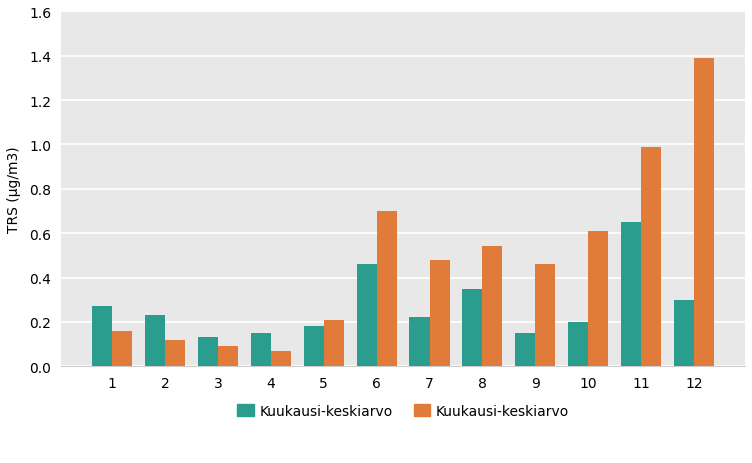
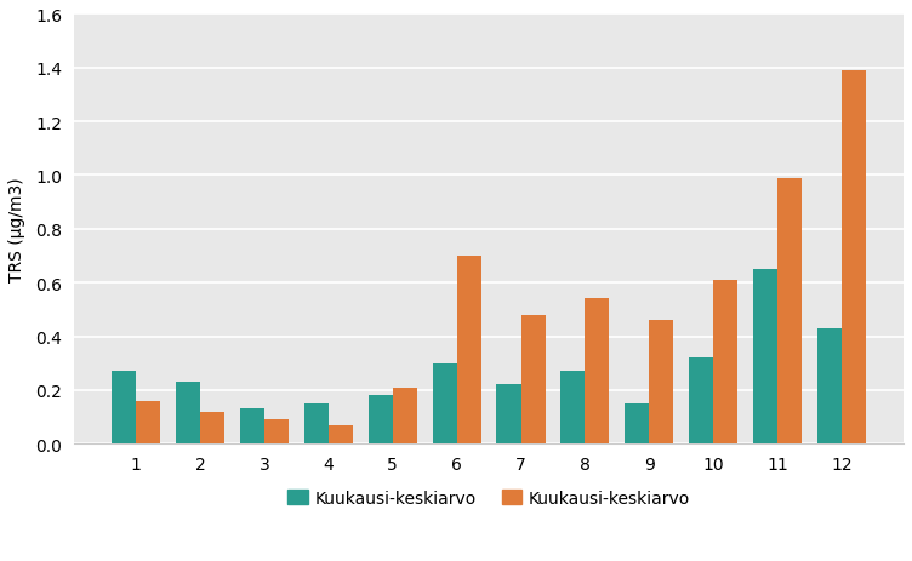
Kuukausi-keskiarvo/6: 0.46 -> 0.30
Kuukausi-keskiarvo/8: 0.35 -> 0.27
Kuukausi-keskiarvo/10: 0.20 -> 0.32
Kuukausi-keskiarvo/12: 0.30 -> 0.43
